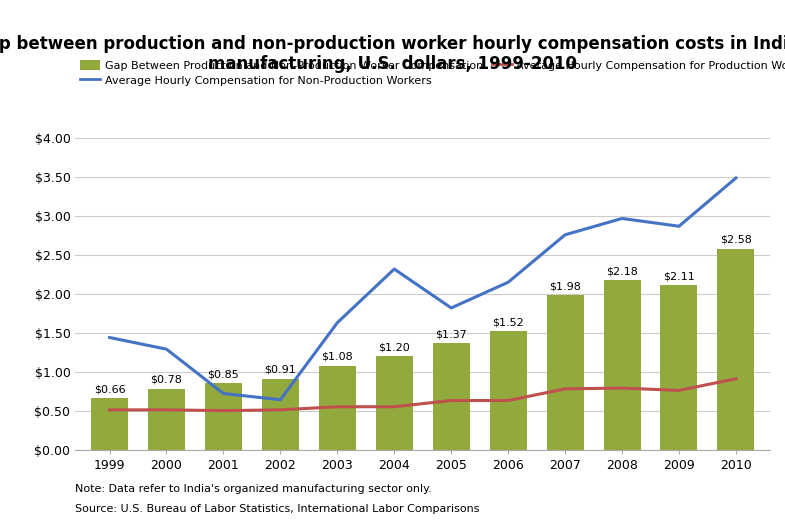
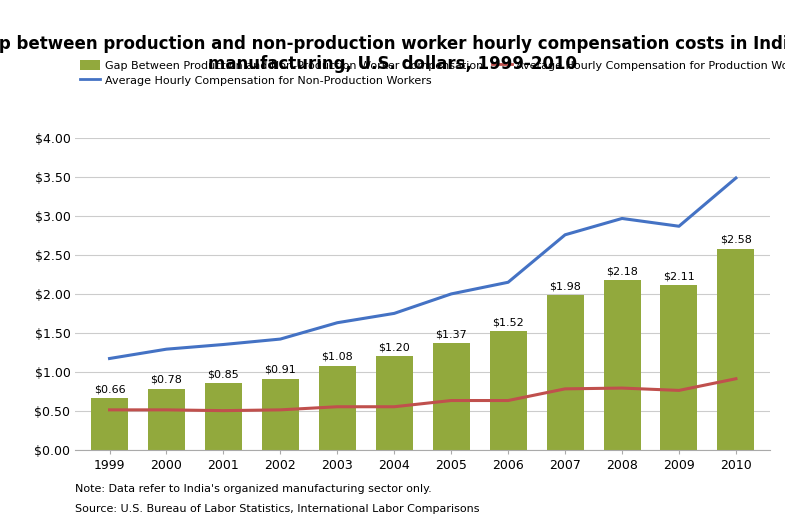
Average Hourly Compensation for Non-Production Workers/1999: $1.44 -> $1.17
Average Hourly Compensation for Non-Production Workers/2001: $0.72 -> $1.35
Average Hourly Compensation for Non-Production Workers/2002: $0.64 -> $1.42
Average Hourly Compensation for Non-Production Workers/2004: $2.32 -> $1.75
Average Hourly Compensation for Non-Production Workers/2005: $1.82 -> $2.00
